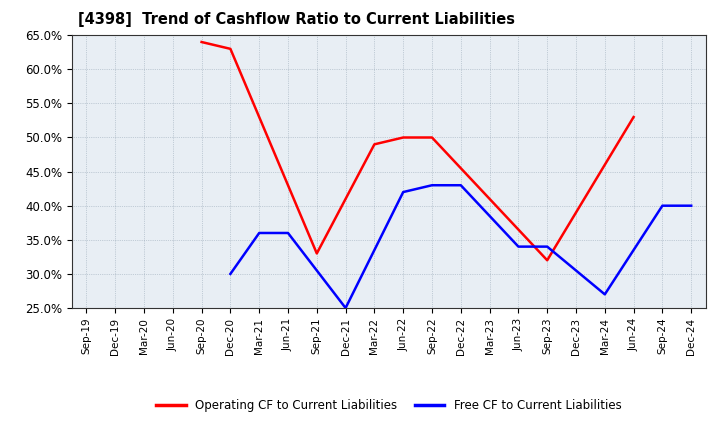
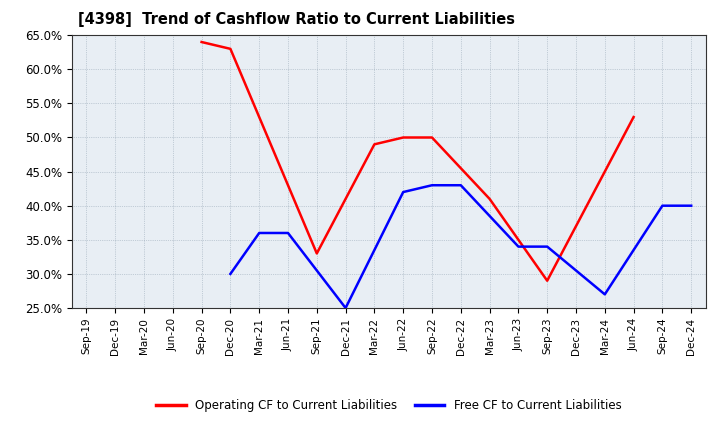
Operating CF to Current Liabilities/Sep-23: 32% -> 29%
